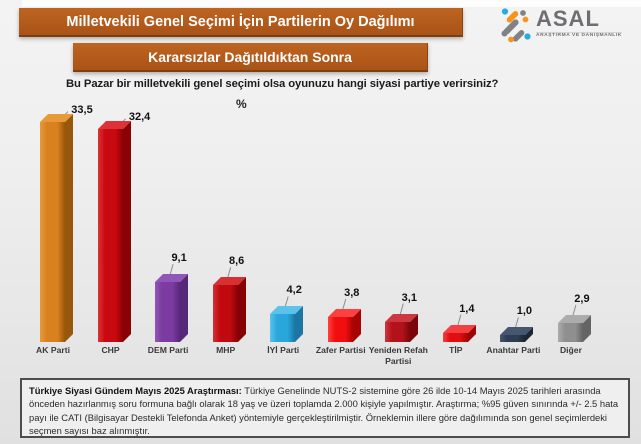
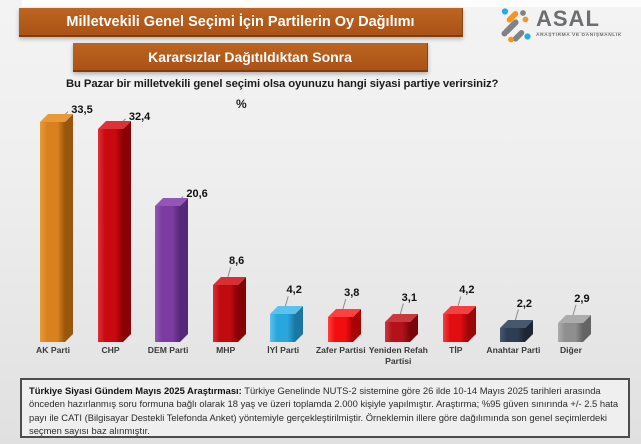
DEM Parti: 9,1 -> 20,6
TİP: 1,4 -> 4,2
Anahtar Parti: 1,0 -> 2,2
